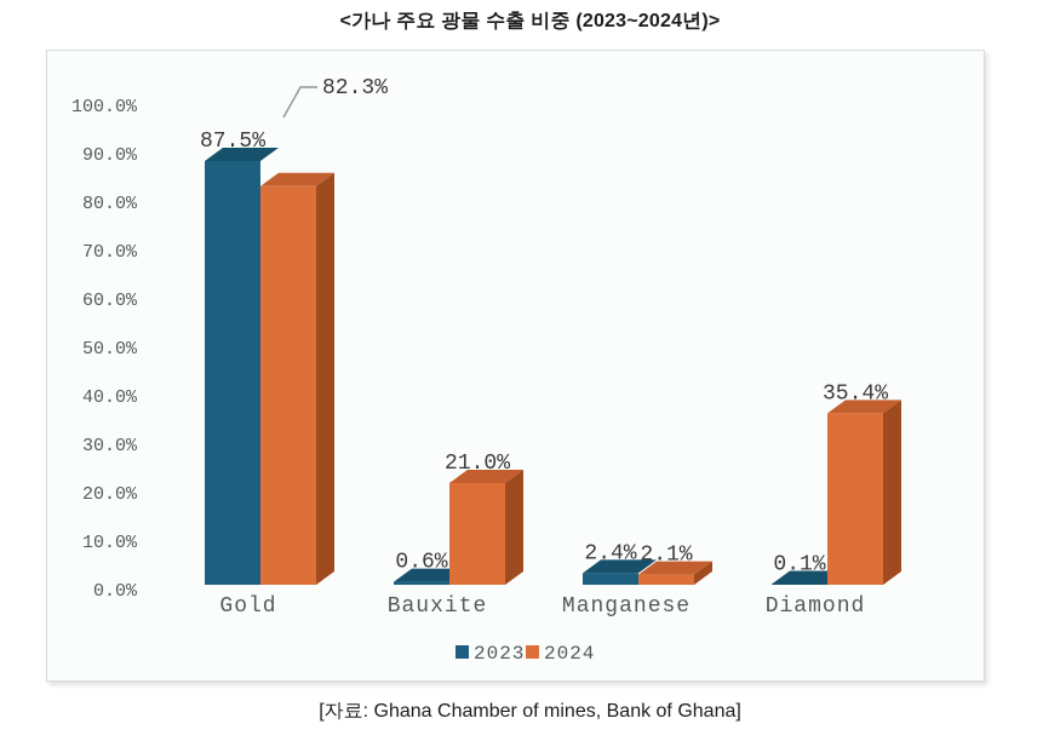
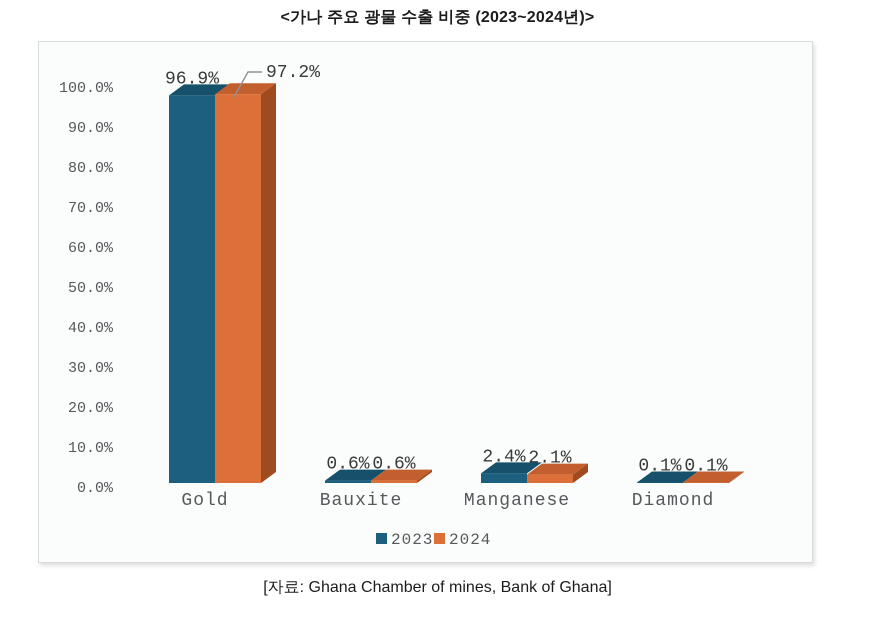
2023/Gold: 87.5% -> 96.9%
2024/Gold: 82.3% -> 97.2%
2024/Bauxite: 21.0% -> 0.6%
2024/Diamond: 35.4% -> 0.1%
